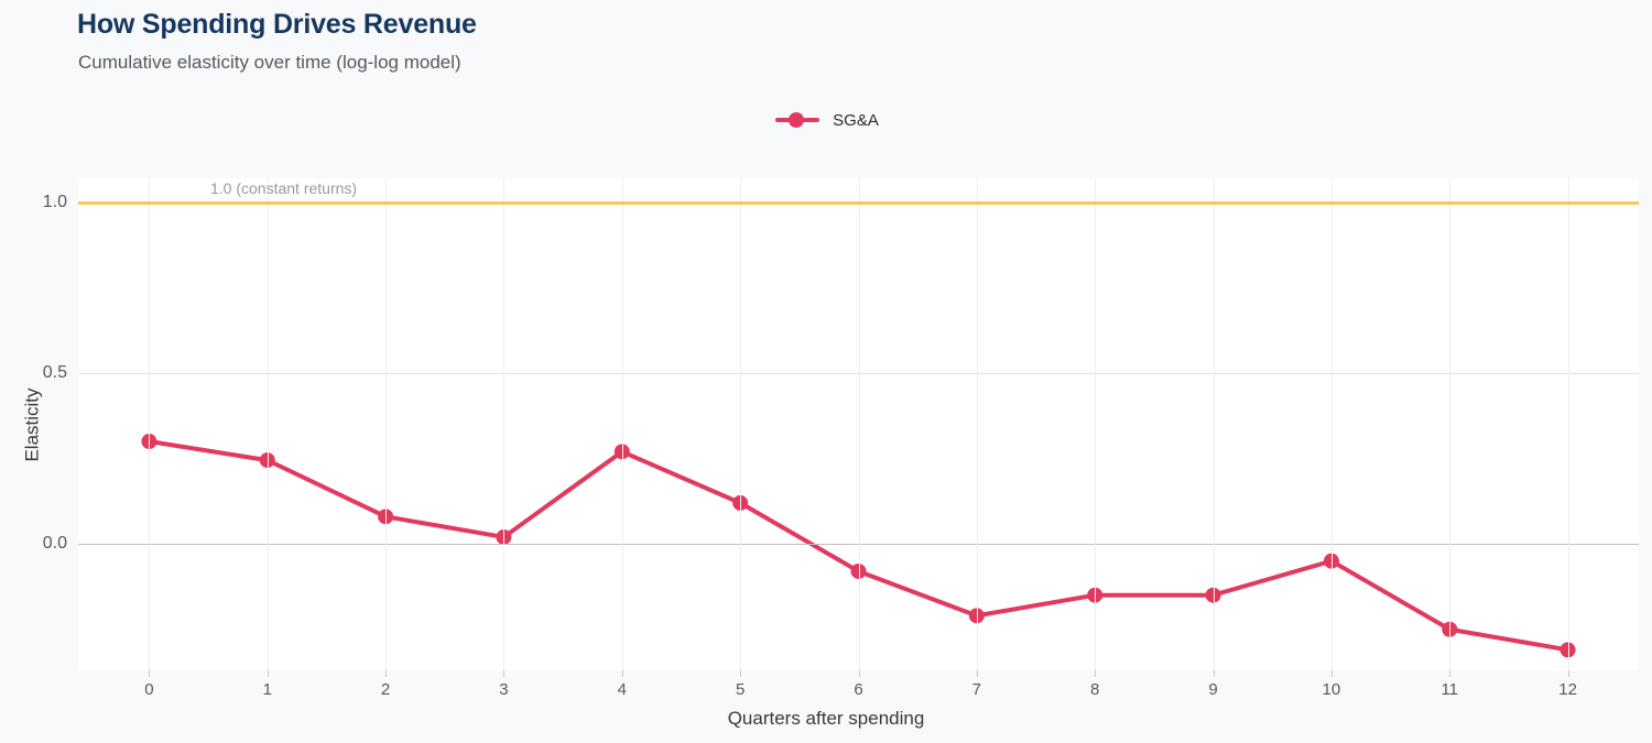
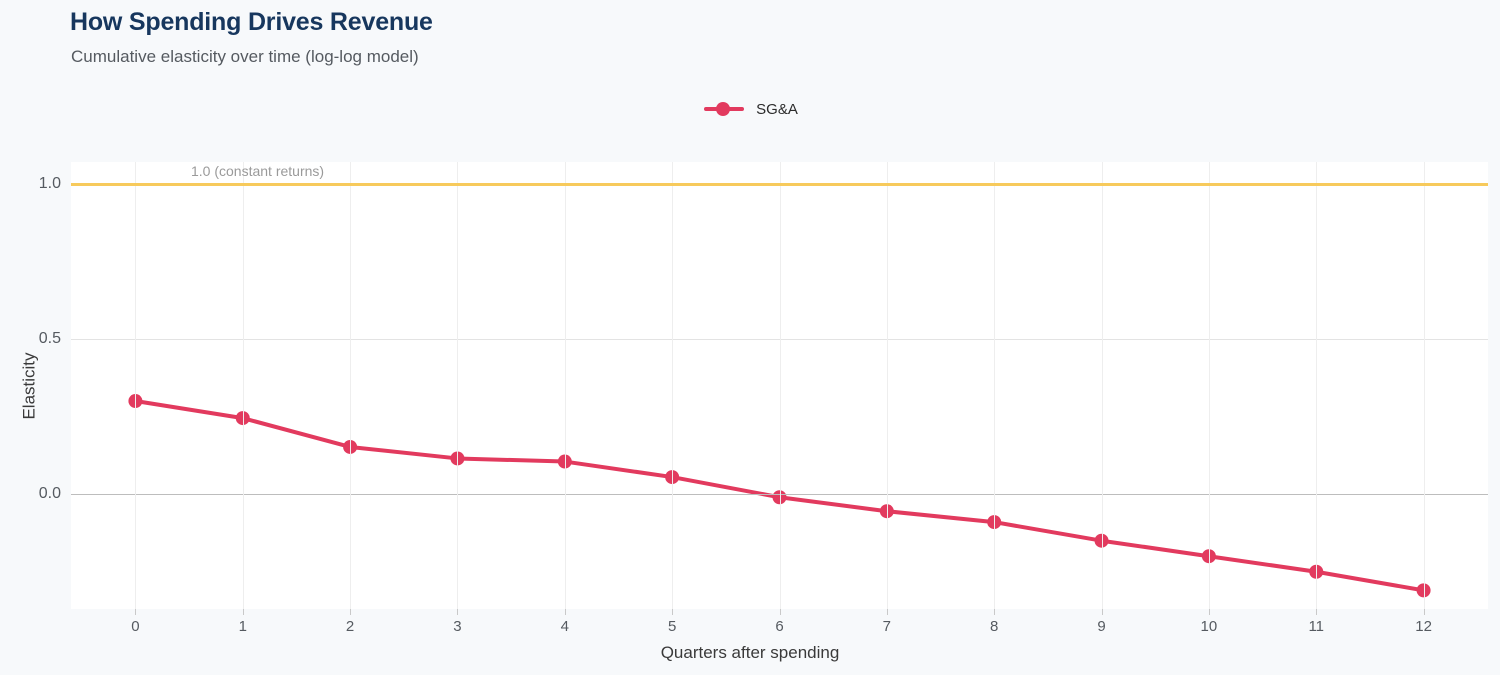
2: 0.08 -> 0.15
3: 0.02 -> 0.12
4: 0.27 -> 0.10
5: 0.12 -> 0.06
6: -0.08 -> -0.01
7: -0.21 -> -0.06
8: -0.15 -> -0.09
10: -0.05 -> -0.20
